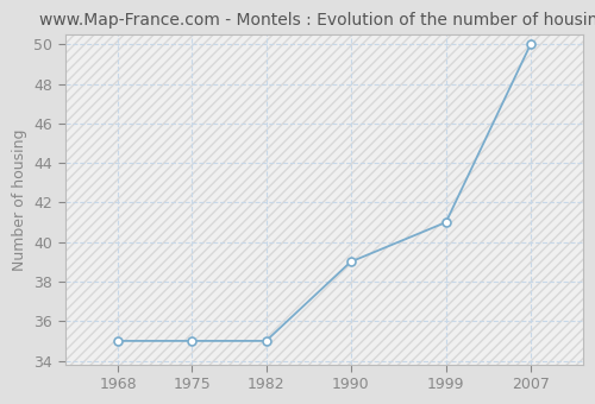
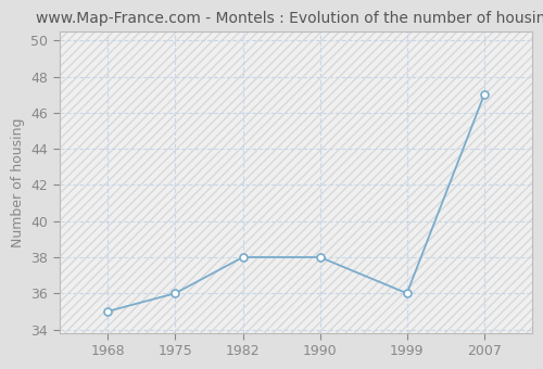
1975: 35 -> 36
1982: 35 -> 38
1990: 39 -> 38
1999: 41 -> 36
2007: 50 -> 47
